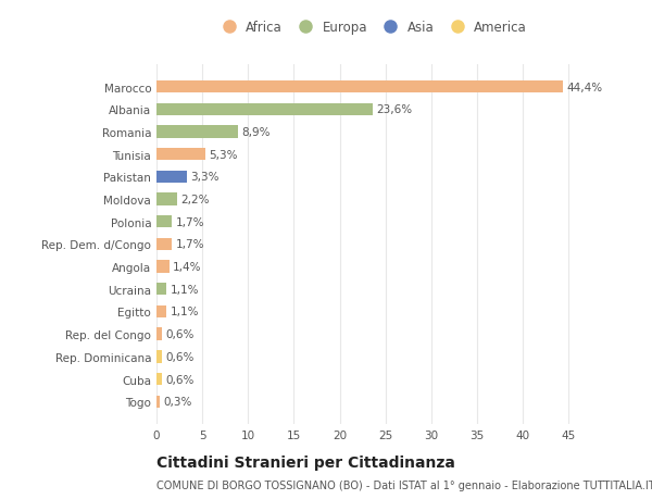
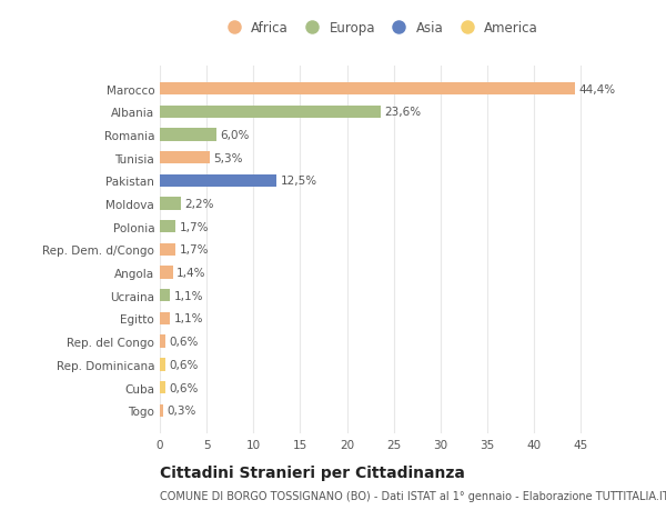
Romania: 8,9% -> 6,0%
Pakistan: 3,3% -> 12,5%
